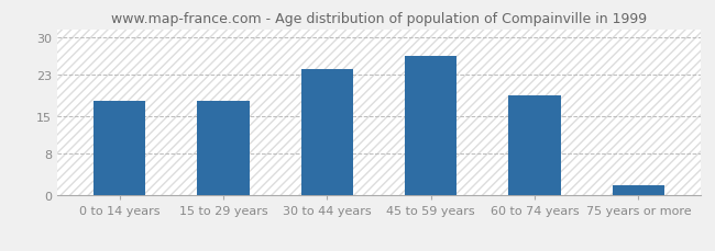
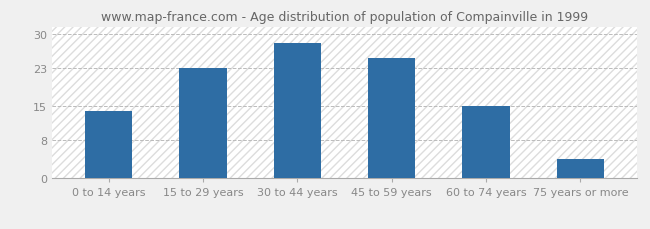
0 to 14 years: 18.0 -> 14.0
15 to 29 years: 18.0 -> 23.0
30 to 44 years: 24.0 -> 28.0
45 to 59 years: 26.5 -> 25.0
60 to 74 years: 19.0 -> 15.0
75 years or more: 2.0 -> 4.0
